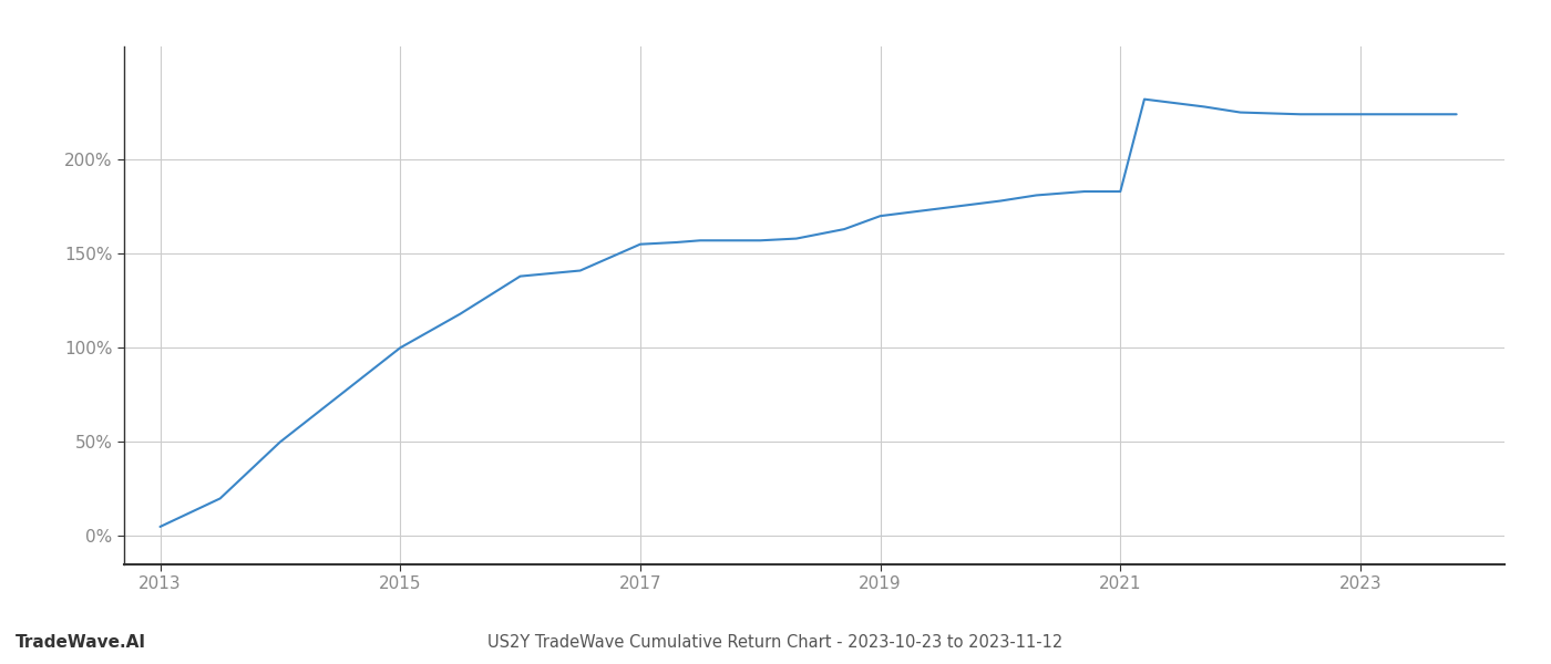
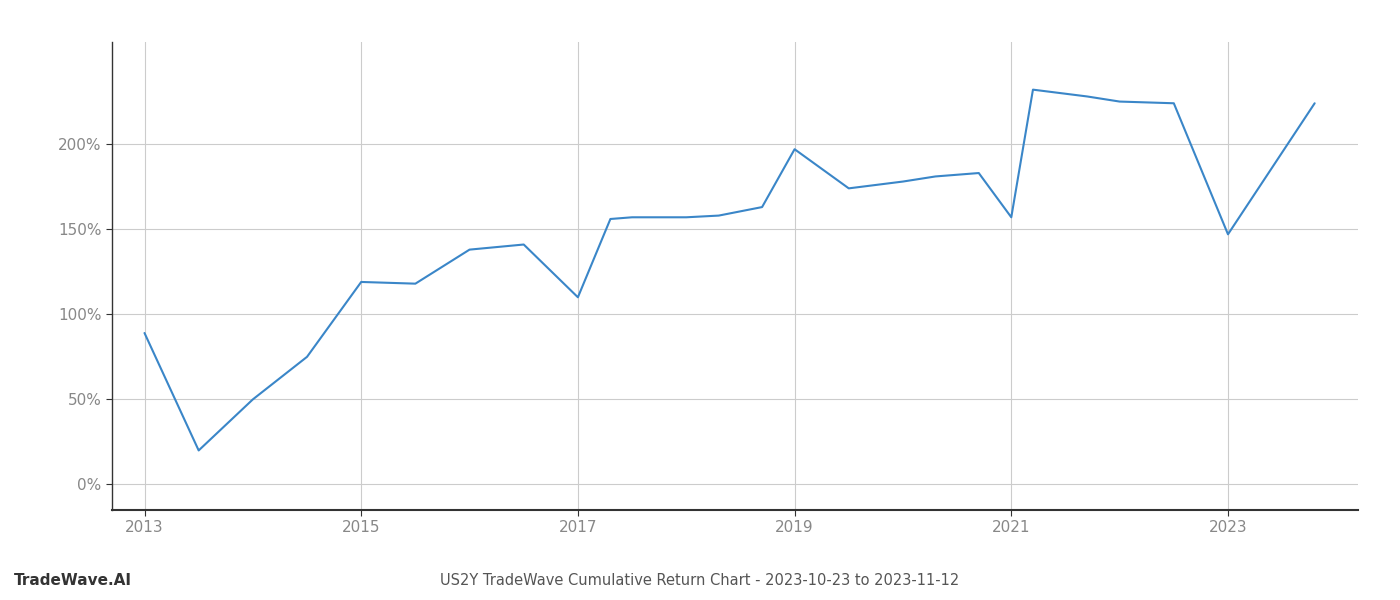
2013: 5% -> 89%
2015: 100% -> 119%
2017: 155% -> 110%
2019: 170% -> 197%
2021: 183% -> 157%
2023: 224% -> 147%
